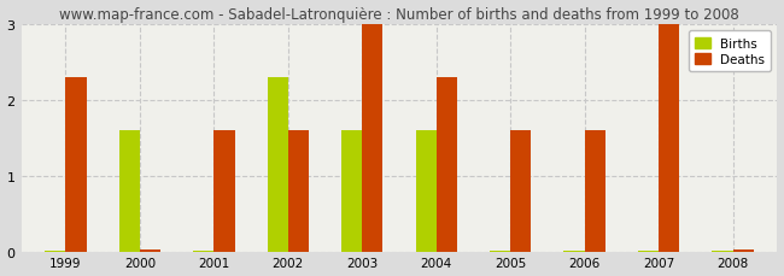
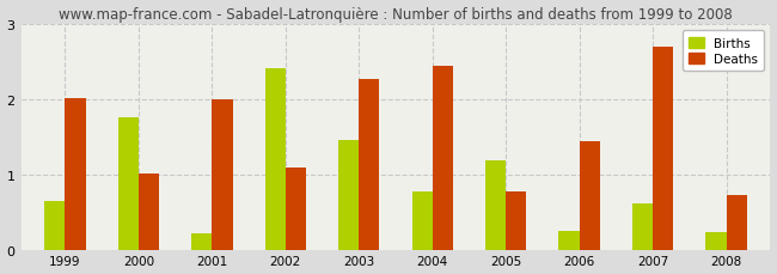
Births/1999: 0.02 -> 0.66
Deaths/1999: 2.30 -> 2.02
Births/2000: 1.60 -> 1.76
Deaths/2000: 0.03 -> 1.02
Births/2001: 0.02 -> 0.22
Deaths/2001: 1.60 -> 2.00
Births/2002: 2.30 -> 2.42
Deaths/2002: 1.60 -> 1.10
Births/2003: 1.60 -> 1.46
Deaths/2003: 3.00 -> 2.28
Births/2004: 1.60 -> 0.78
Deaths/2004: 2.30 -> 2.44
Births/2005: 0.02 -> 1.20
Deaths/2005: 1.60 -> 0.78
Births/2006: 0.02 -> 0.26
Deaths/2006: 1.60 -> 1.44
Births/2007: 0.02 -> 0.62
Deaths/2007: 3.00 -> 2.70
Births/2008: 0.02 -> 0.24
Deaths/2008: 0.03 -> 0.74
